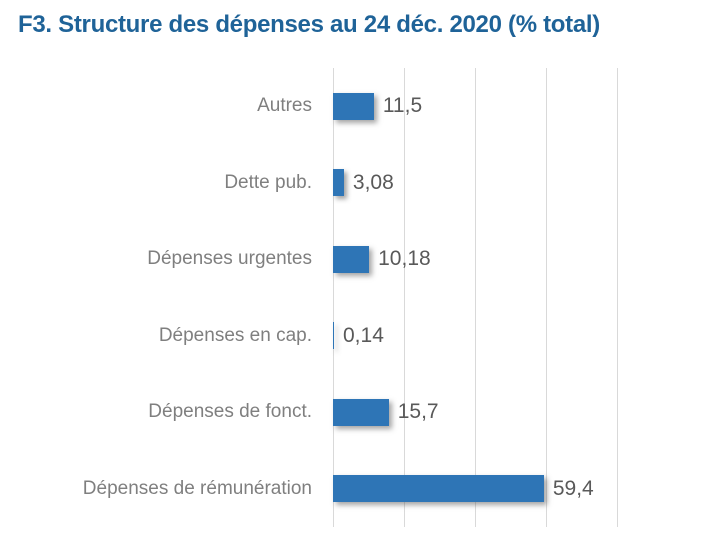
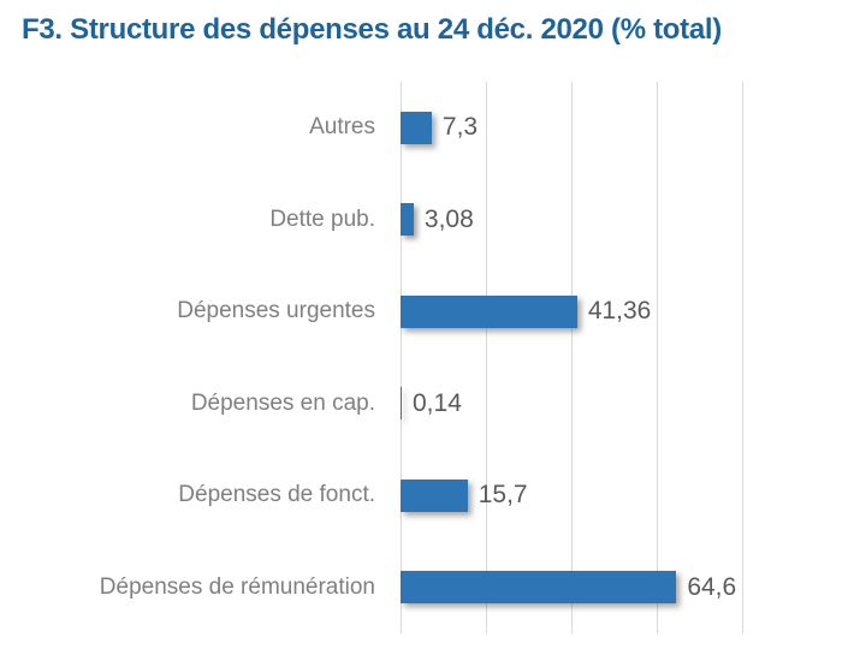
Autres: 11,5 -> 7,3
Dépenses urgentes: 10,18 -> 41,36
Dépenses de rémunération: 59,4 -> 64,6
